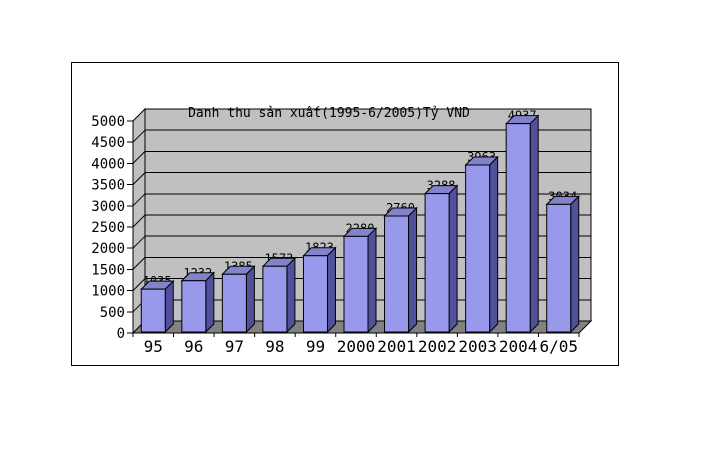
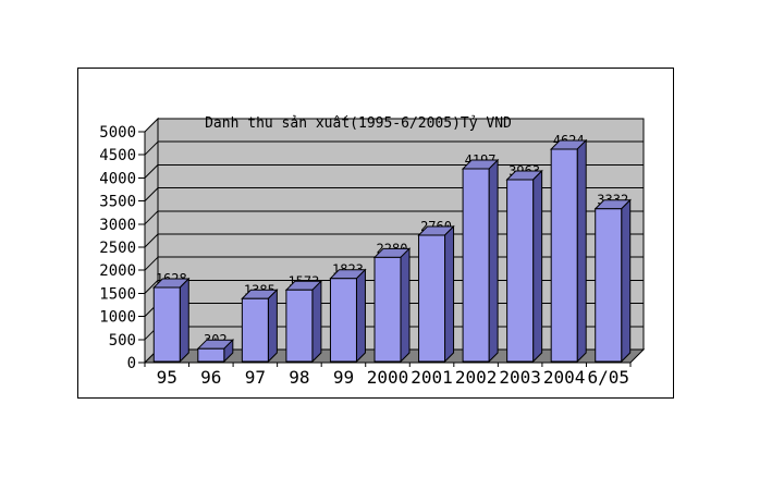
95: 1035 -> 1628
96: 1232 -> 302
2002: 3288 -> 4197
2004: 4937 -> 4624
6/05: 3034 -> 3332
